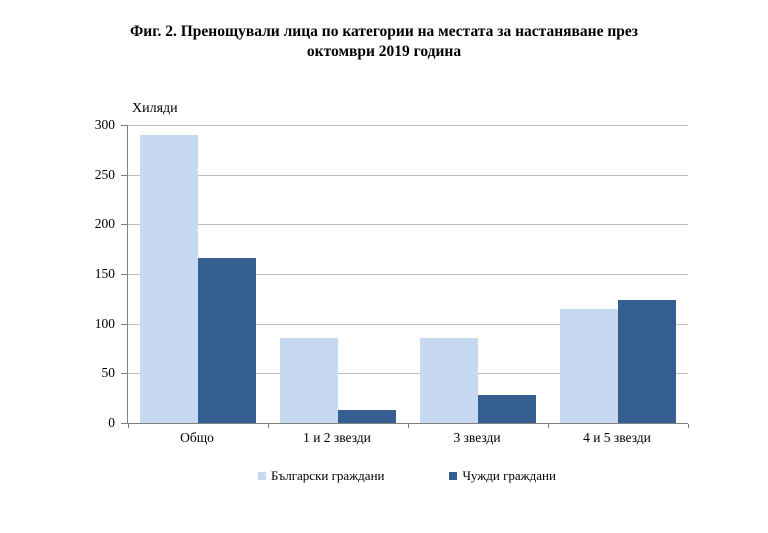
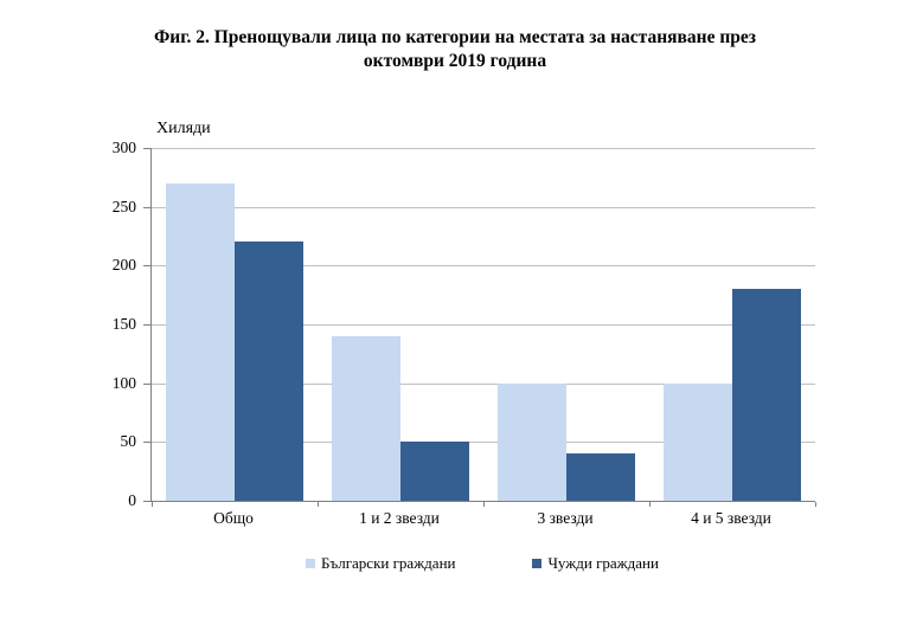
Български граждани/Общо: 290 -> 270
Чужди граждани/Общо: 170 -> 220
Български граждани/1 и 2 звезди: 90 -> 140
Чужди граждани/1 и 2 звезди: 10 -> 50
Български граждани/3 звезди: 90 -> 100
Чужди граждани/3 звезди: 30 -> 40
Български граждани/4 и 5 звезди: 120 -> 100
Чужди граждани/4 и 5 звезди: 120 -> 180
